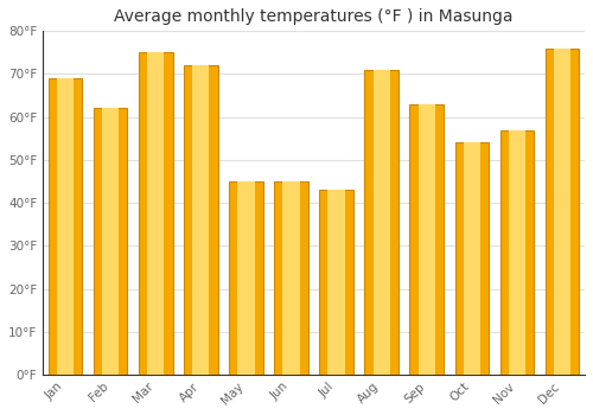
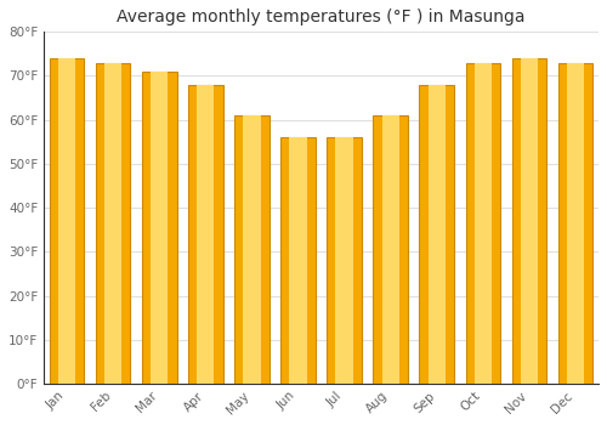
Jan: 69°F -> 74°F
Feb: 62°F -> 73°F
Mar: 75°F -> 71°F
Apr: 72°F -> 68°F
May: 45°F -> 61°F
Jun: 45°F -> 56°F
Jul: 43°F -> 56°F
Aug: 71°F -> 61°F
Sep: 63°F -> 68°F
Oct: 54°F -> 73°F
Nov: 57°F -> 74°F
Dec: 76°F -> 73°F
